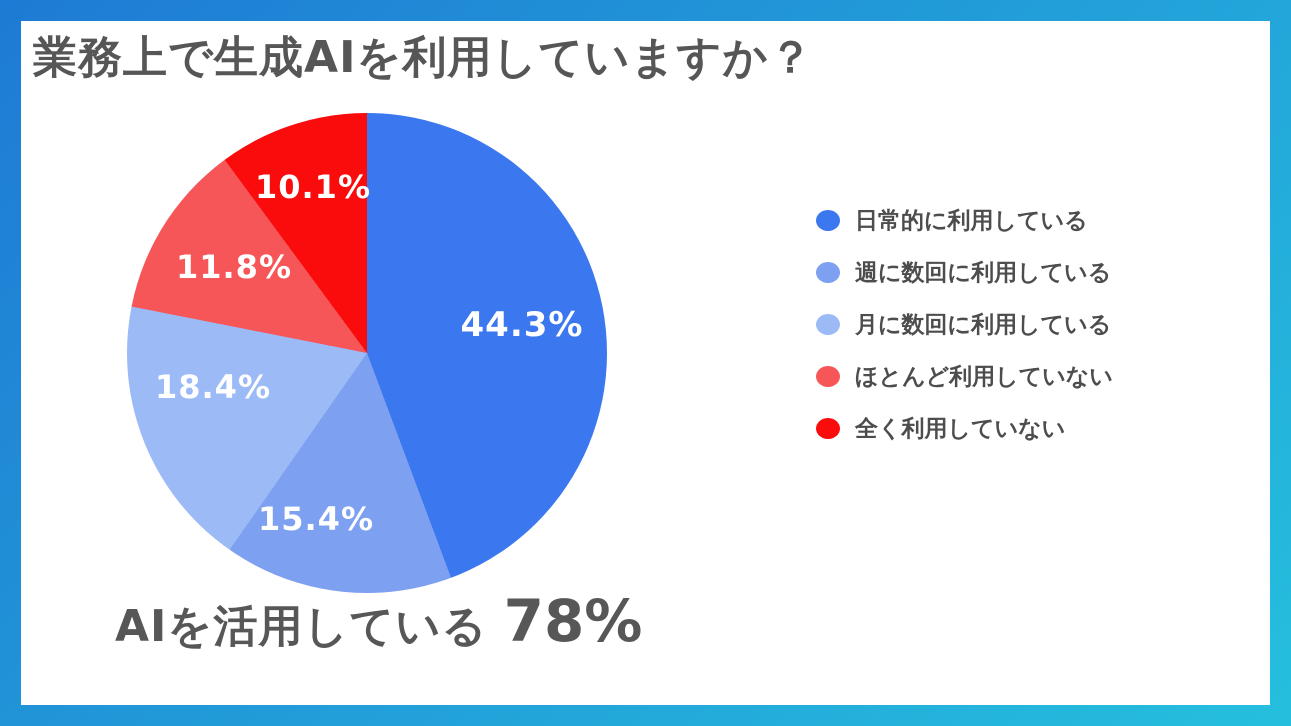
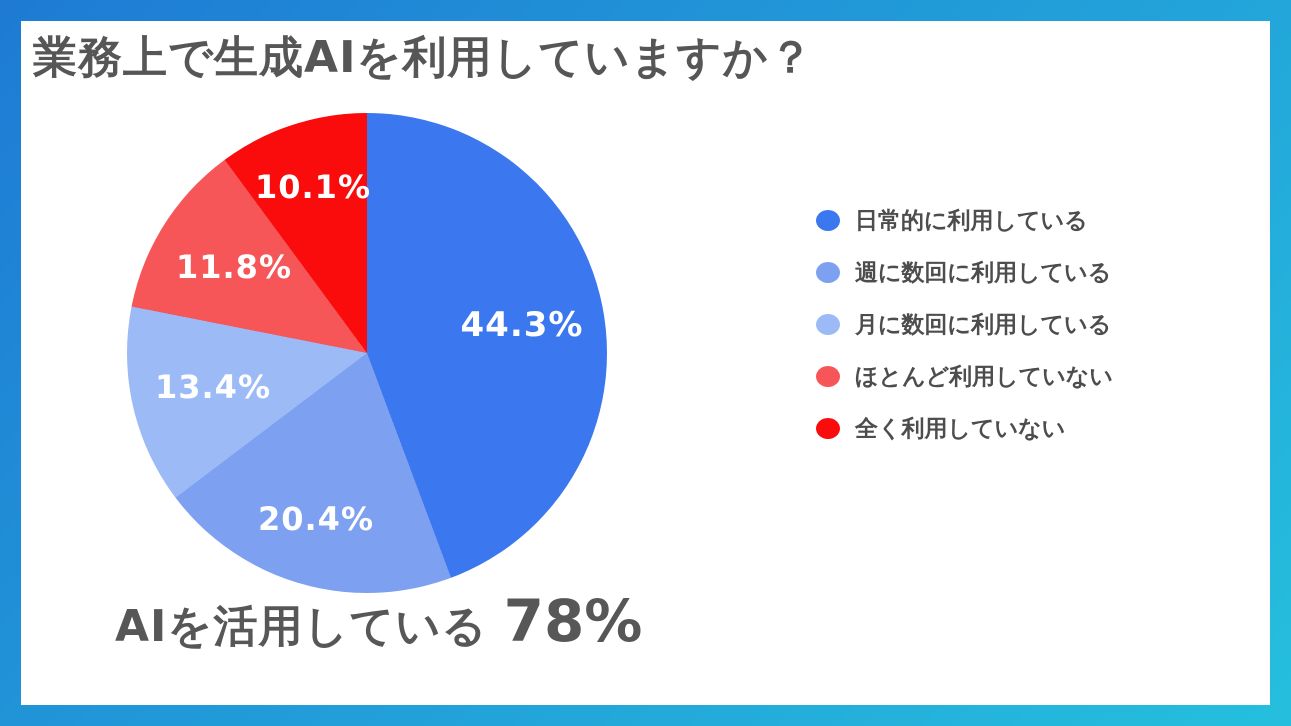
週に数回に利用している: 15.4% -> 20.4%
月に数回に利用している: 18.4% -> 13.4%
